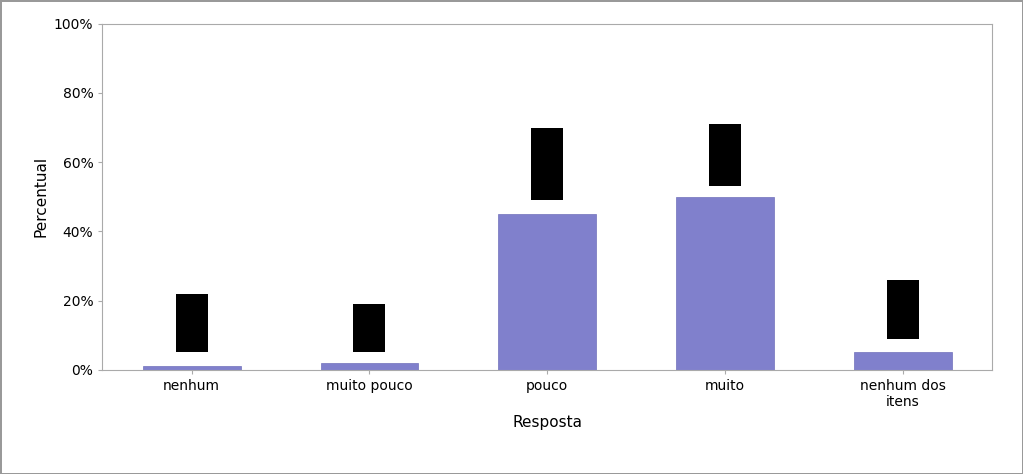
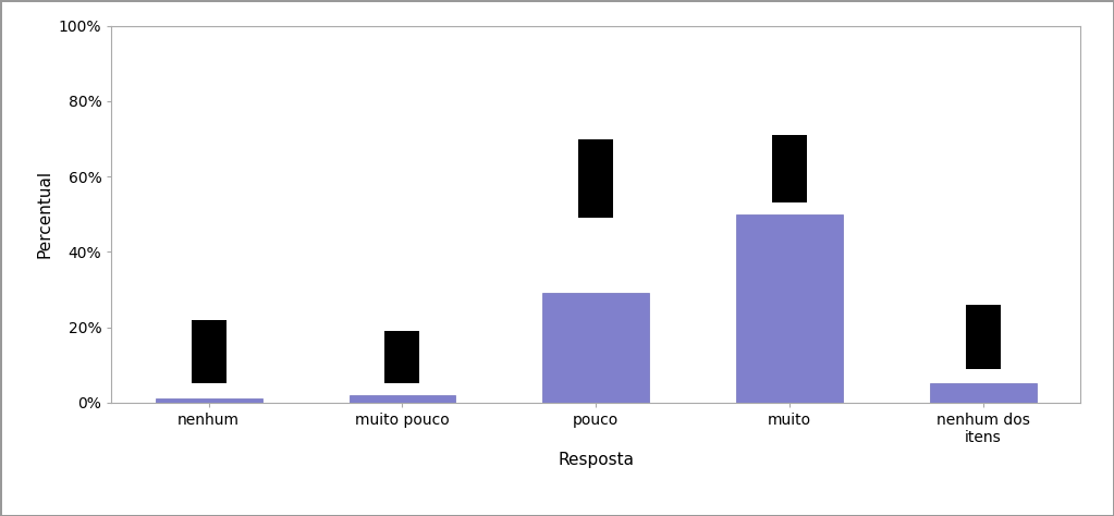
pouco: 45% -> 29%
